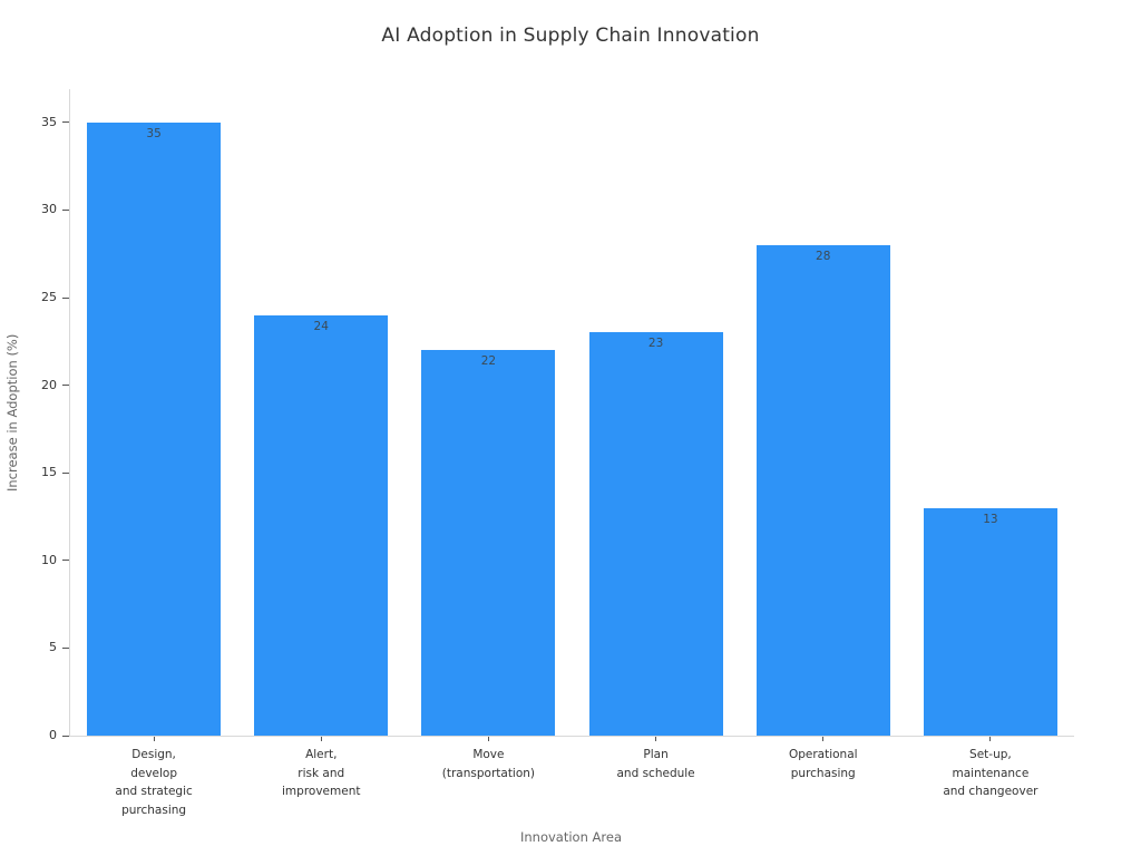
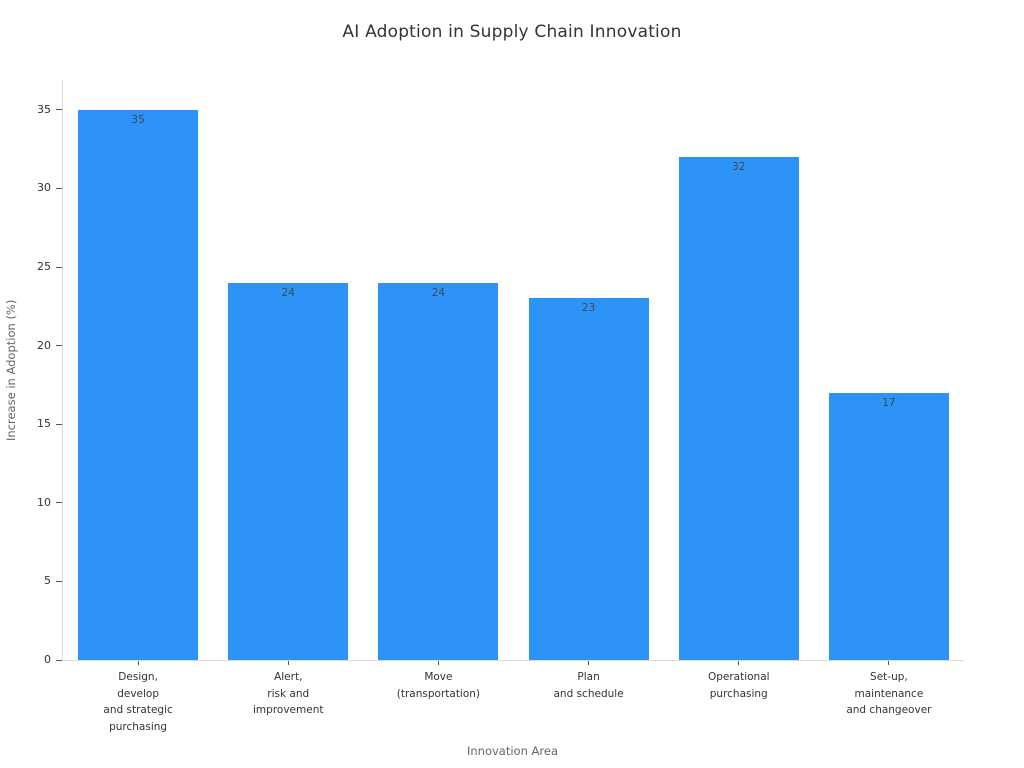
Move (transportation): 22 -> 24
Operational purchasing: 28 -> 32
Set-up, maintenance and changeover: 13 -> 17
